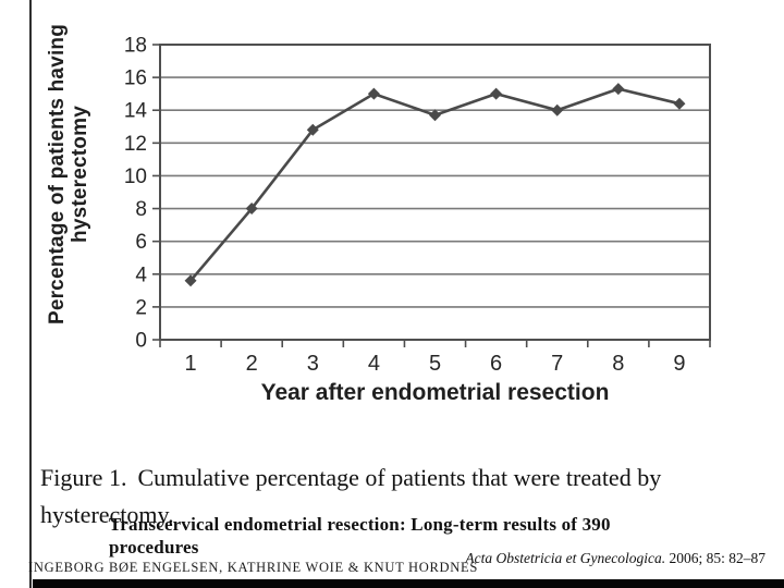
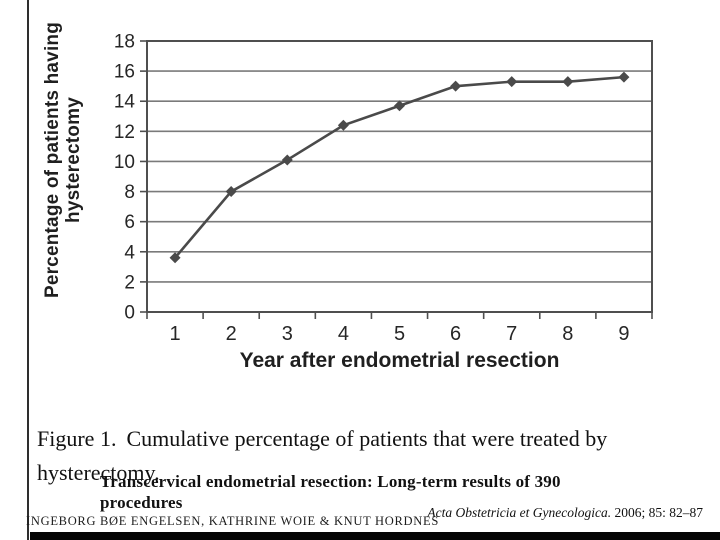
3: 12.8 -> 10.1
4: 15.0 -> 12.4
7: 14.0 -> 15.3
9: 14.4 -> 15.6
